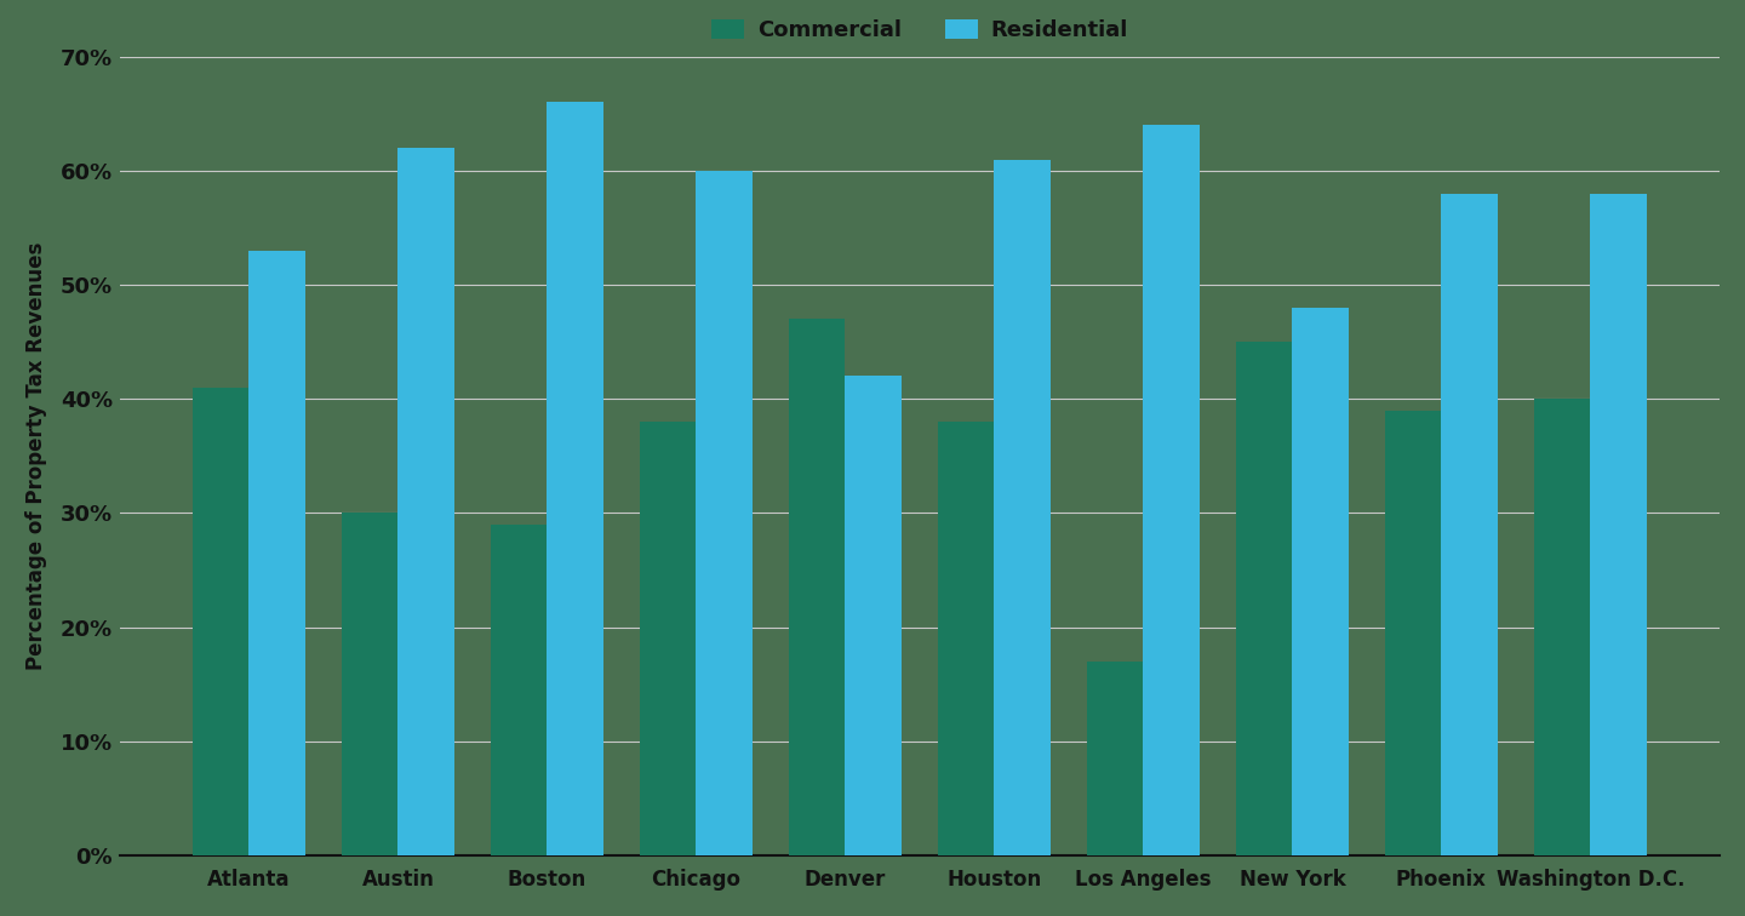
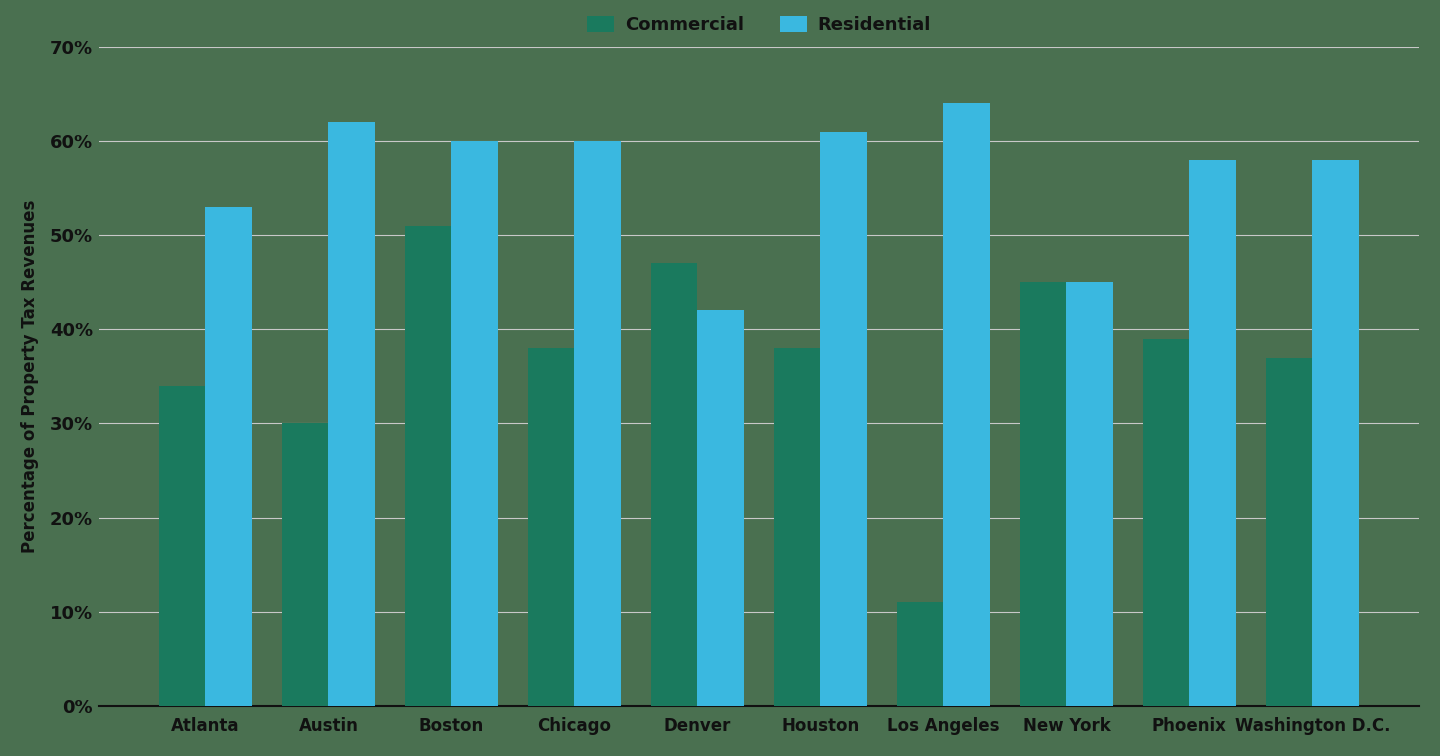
Commercial/Atlanta: 41% -> 34%
Commercial/Boston: 29% -> 51%
Residential/Boston: 66% -> 60%
Commercial/Los Angeles: 17% -> 11%
Residential/New York: 48% -> 45%
Commercial/Washington D.C.: 40% -> 37%
